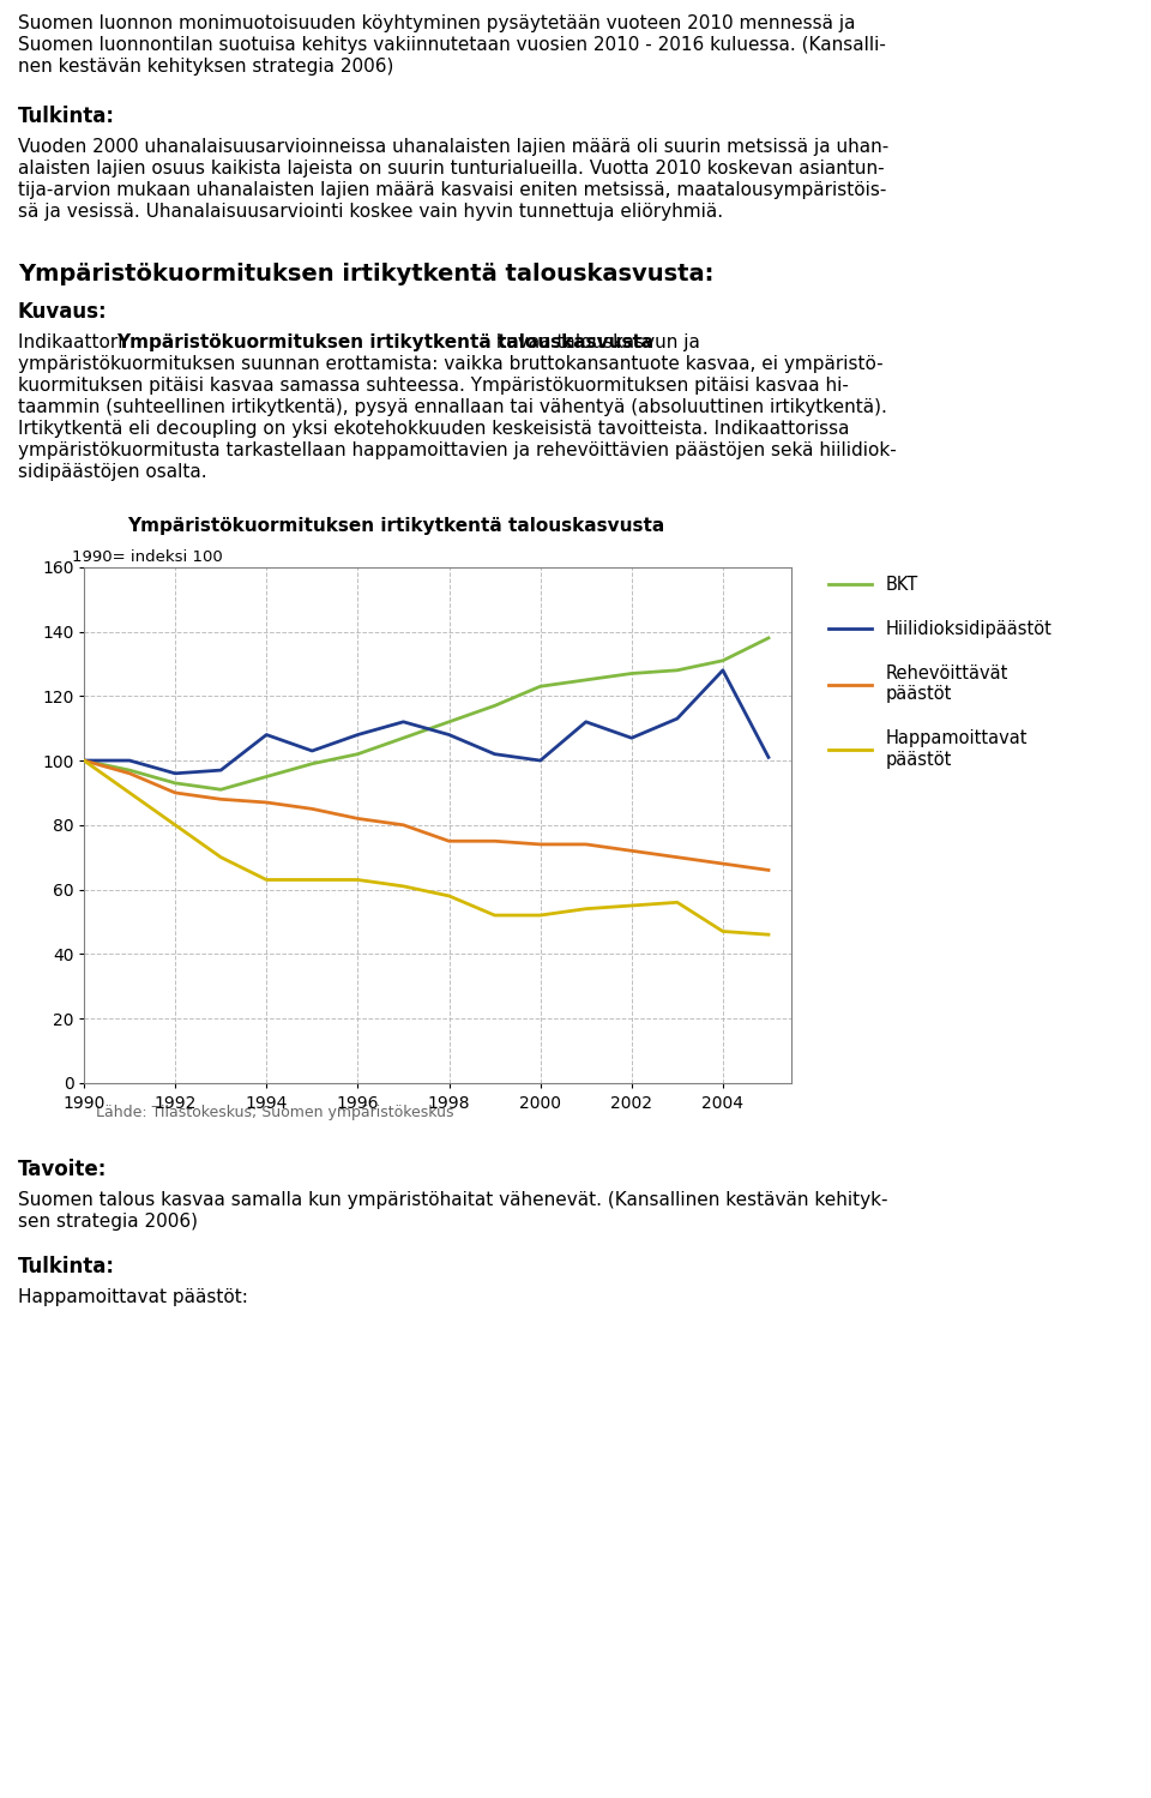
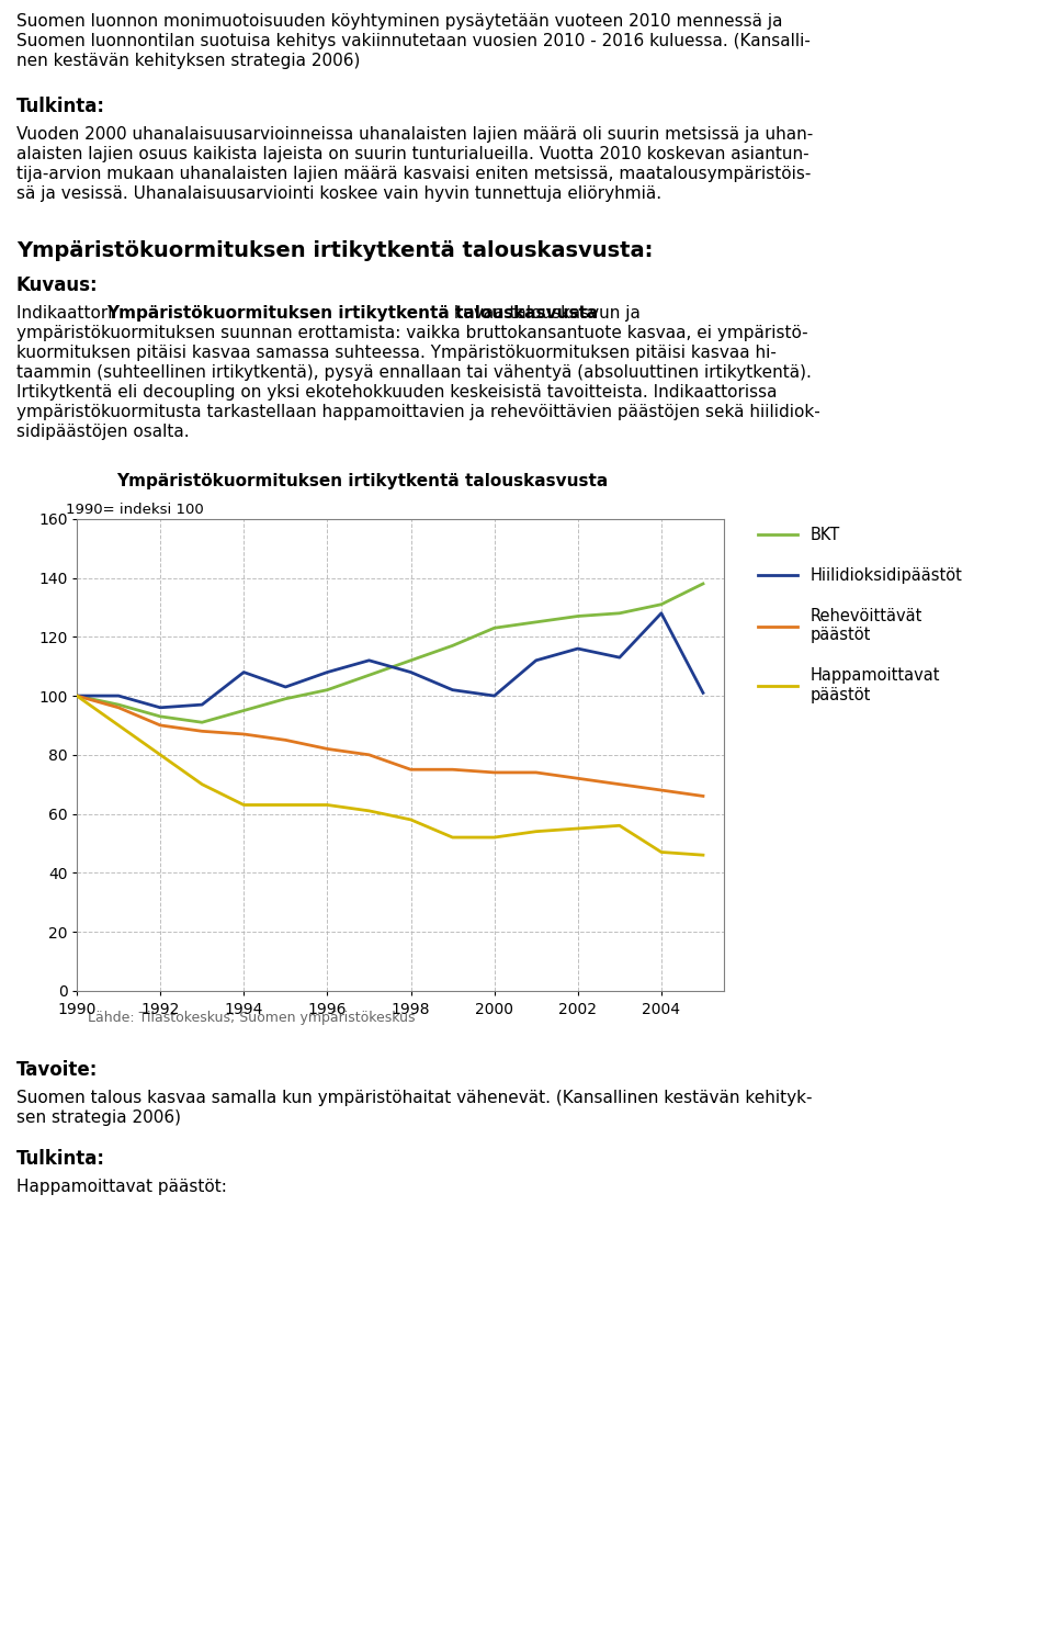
Hiilidioksidipäästöt/2002: 107 -> 116
